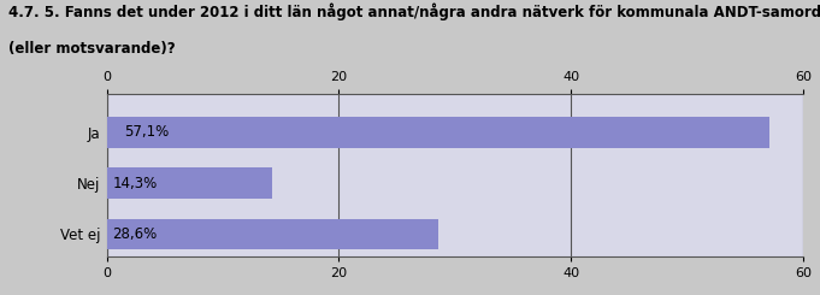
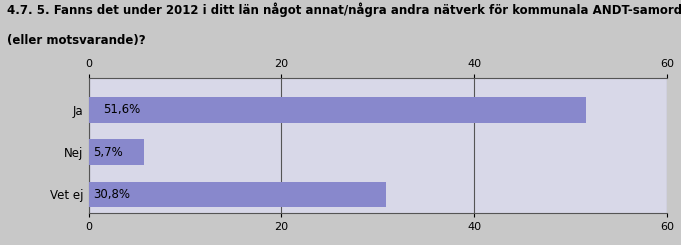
Ja: 57,1% -> 51,6%
Nej: 14,3% -> 5,7%
Vet ej: 28,6% -> 30,8%
